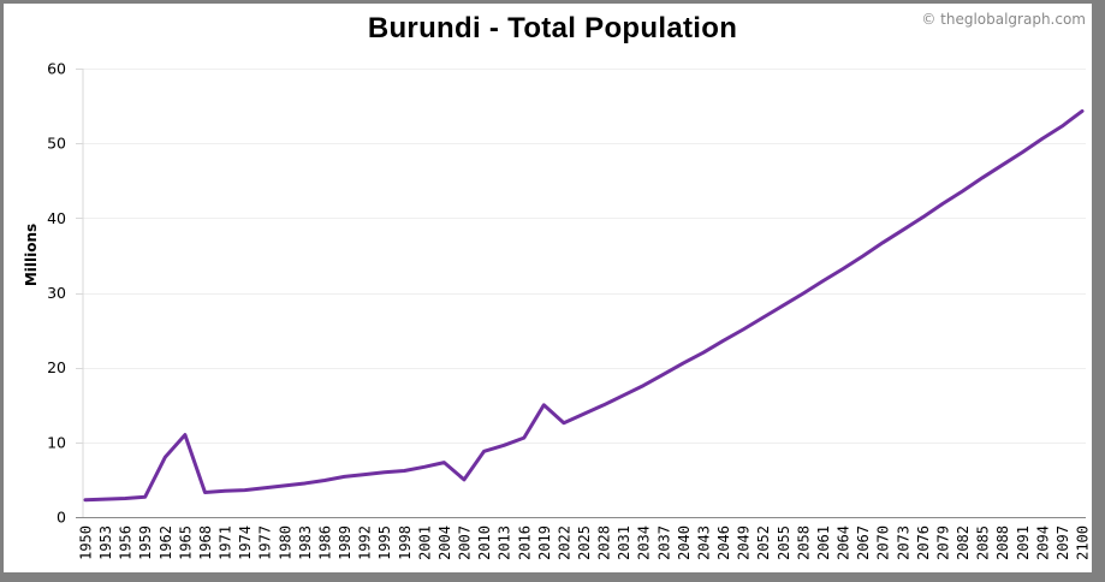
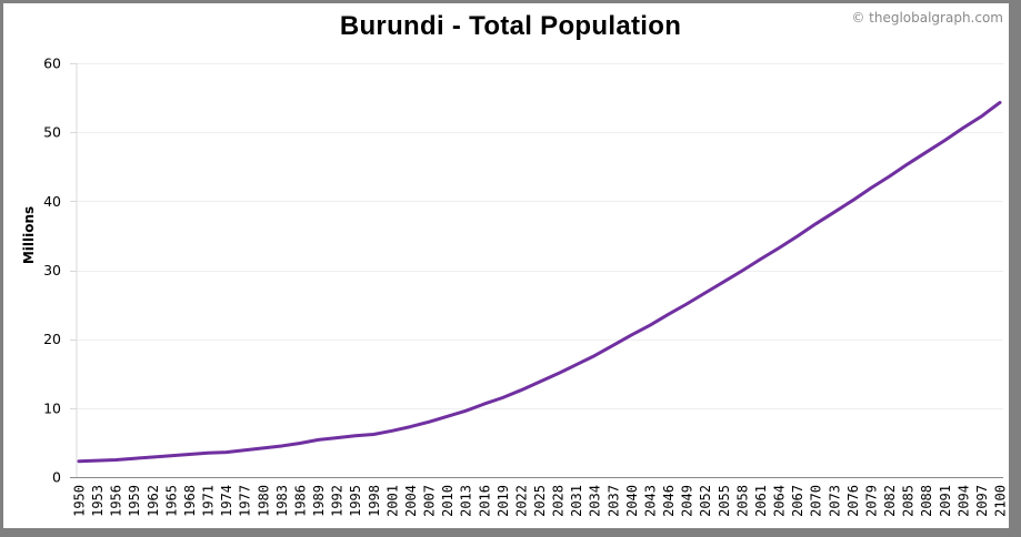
1962: 8 -> 3
1965: 11 -> 3
2007: 5 -> 8
2019: 15 -> 12
